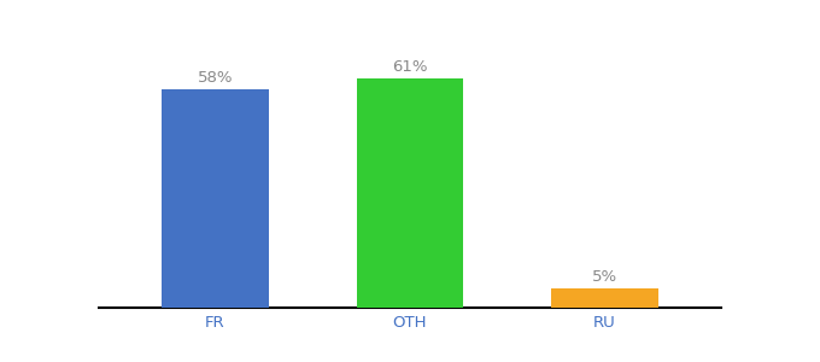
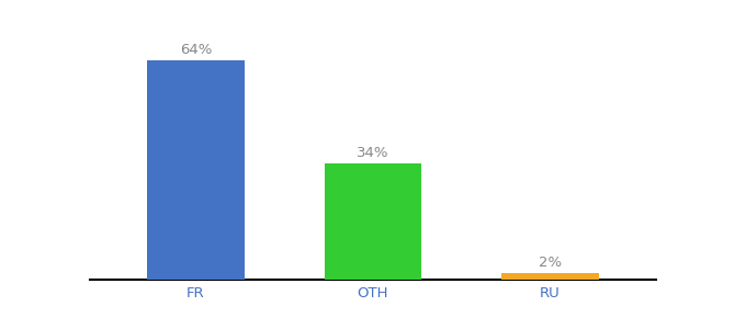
FR: 58% -> 64%
OTH: 61% -> 34%
RU: 5% -> 2%
